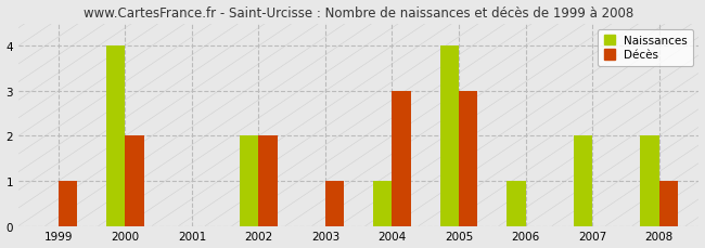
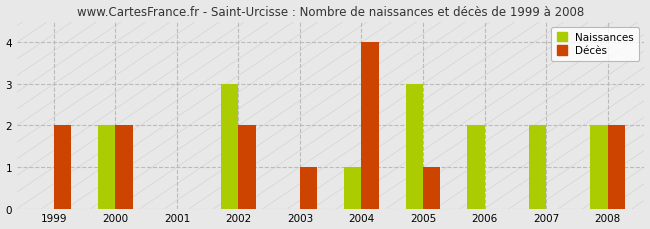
Décès/1999: 1 -> 2
Naissances/2000: 4 -> 2
Naissances/2002: 2 -> 3
Décès/2004: 3 -> 4
Naissances/2005: 4 -> 3
Décès/2005: 3 -> 1
Naissances/2006: 1 -> 2
Décès/2008: 1 -> 2
